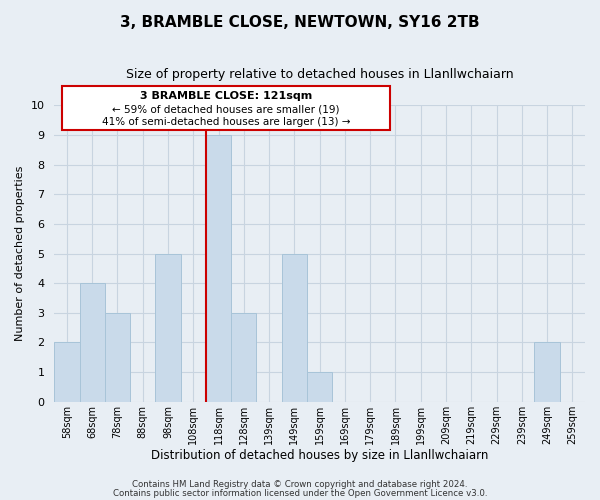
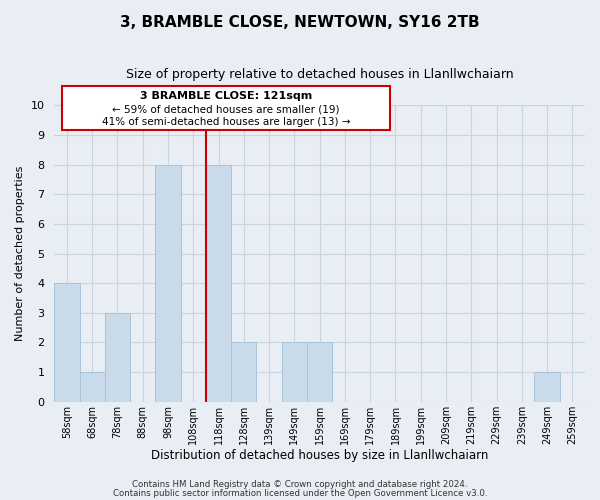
58sqm: 2 -> 4
68sqm: 4 -> 1
98sqm: 5 -> 8
118sqm: 9 -> 8
128sqm: 3 -> 2
149sqm: 5 -> 2
159sqm: 1 -> 2
249sqm: 2 -> 1
